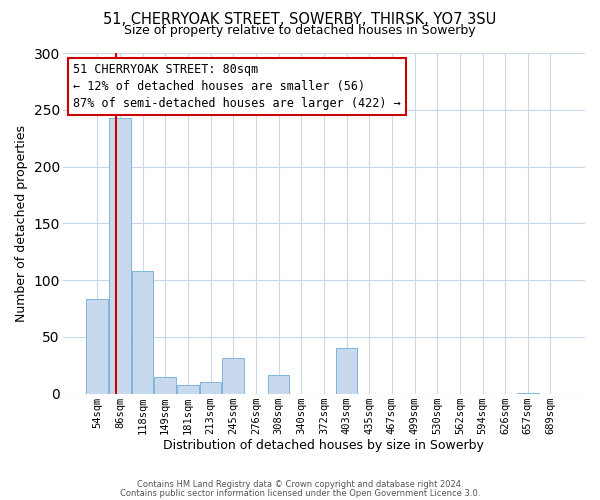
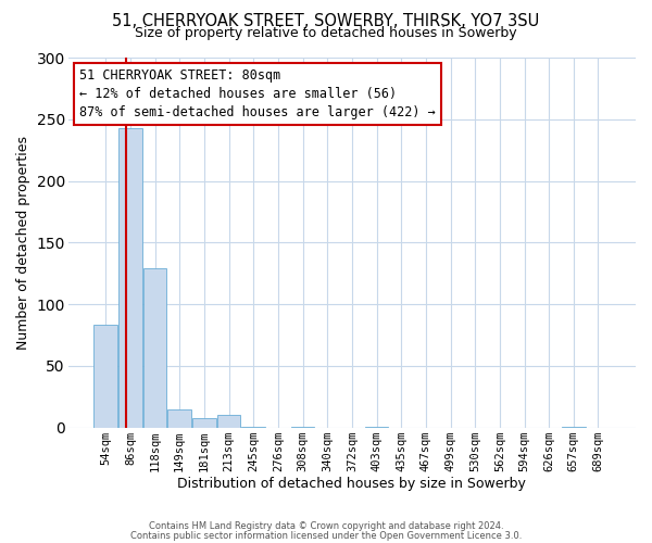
118sqm: 108 -> 129
245sqm: 31 -> 1
308sqm: 16 -> 1
403sqm: 40 -> 1
